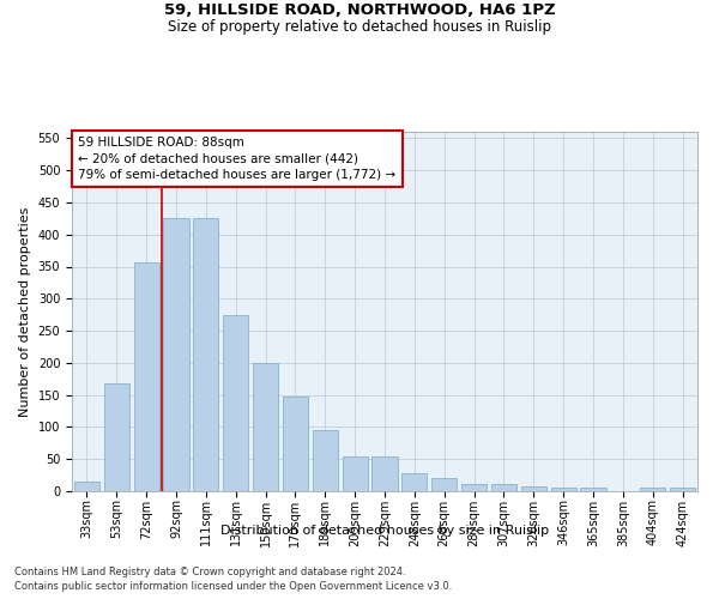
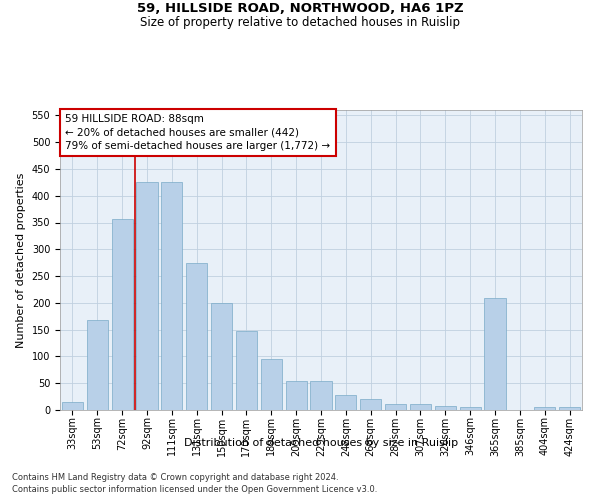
365sqm: 5 -> 210
